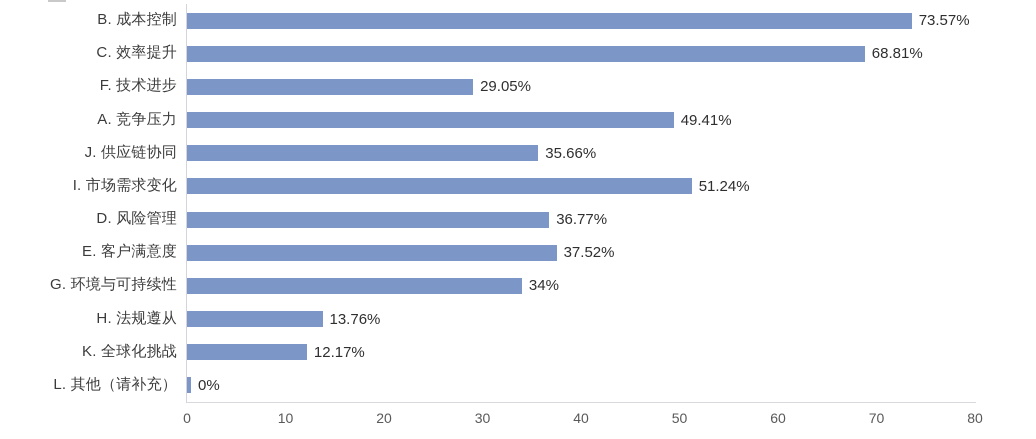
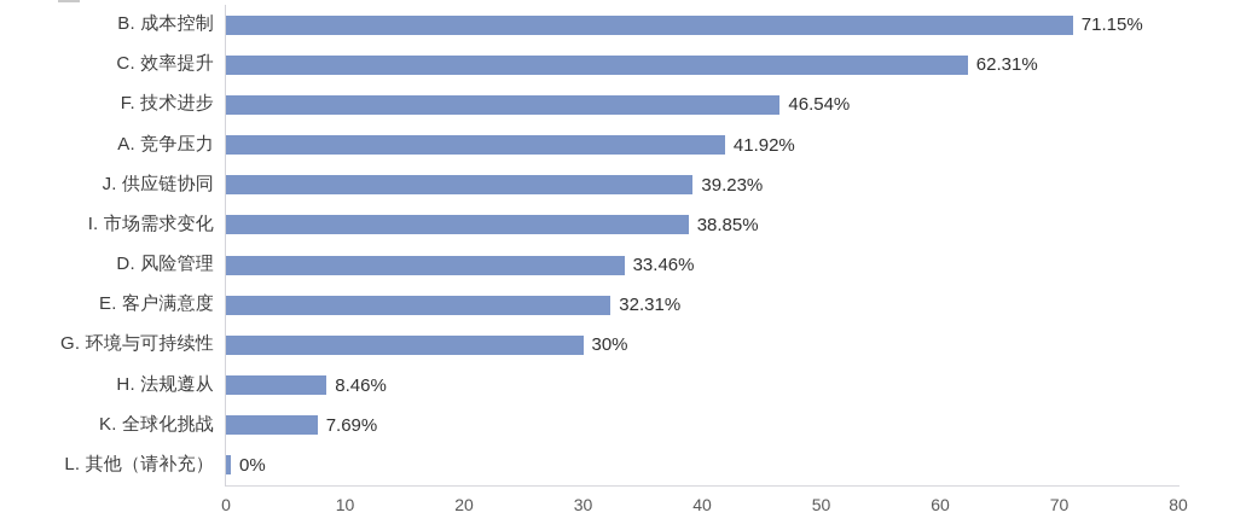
B. 成本控制: 73.57% -> 71.15%
C. 效率提升: 68.81% -> 62.31%
F. 技术进步: 29.05% -> 46.54%
A. 竞争压力: 49.41% -> 41.92%
J. 供应链协同: 35.66% -> 39.23%
I. 市场需求变化: 51.24% -> 38.85%
D. 风险管理: 36.77% -> 33.46%
E. 客户满意度: 37.52% -> 32.31%
G. 环境与可持续性: 34% -> 30%
H. 法规遵从: 13.76% -> 8.46%
K. 全球化挑战: 12.17% -> 7.69%
